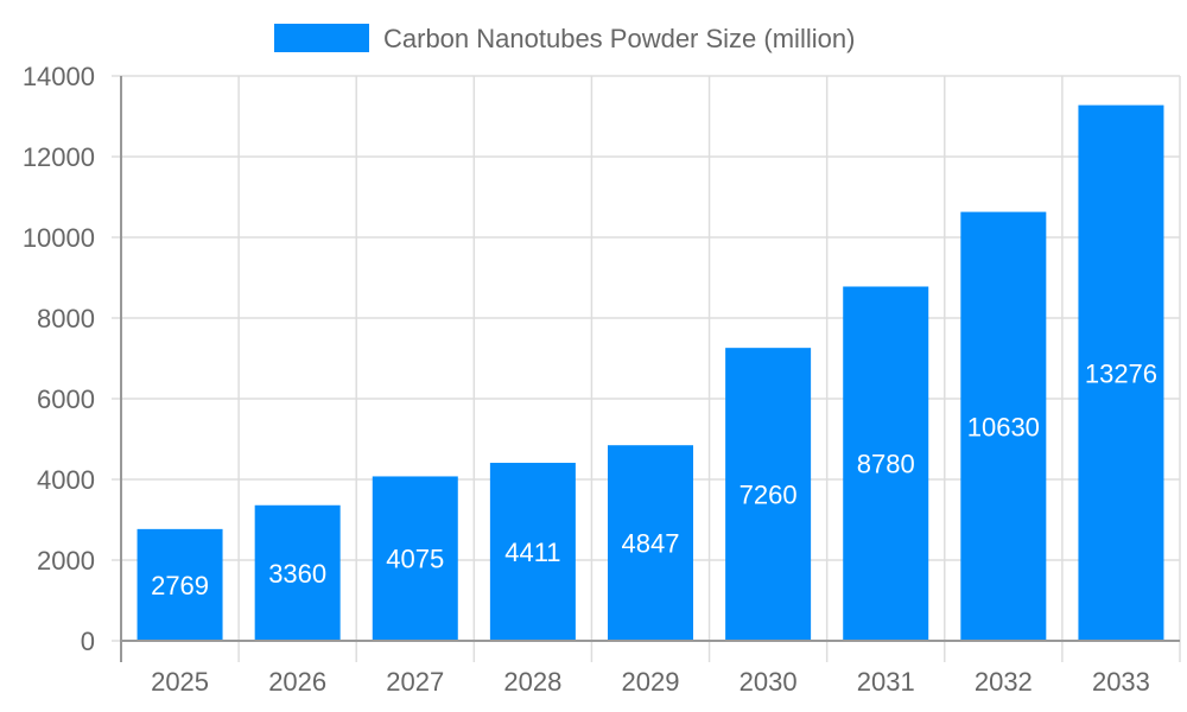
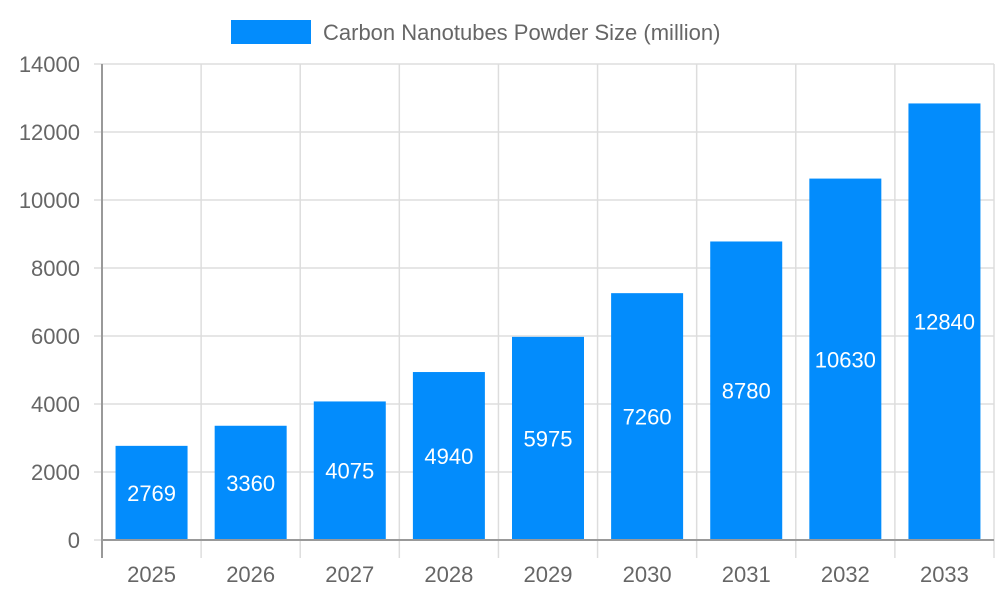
2028: 4411 -> 4940
2029: 4847 -> 5975
2033: 13276 -> 12840
